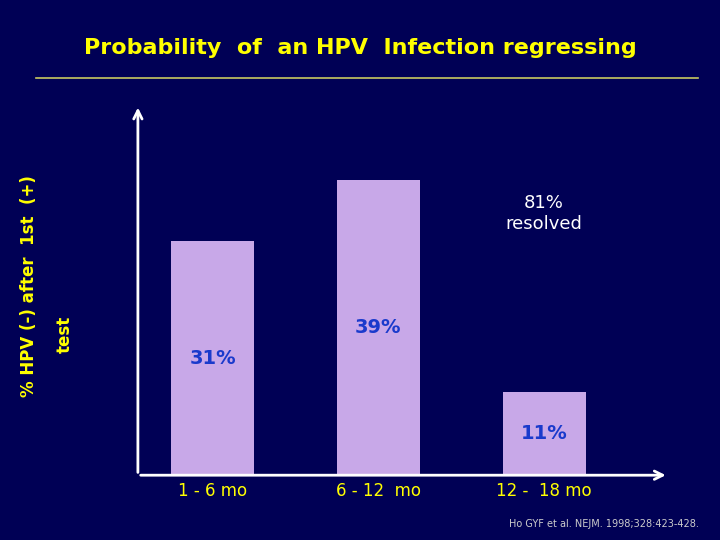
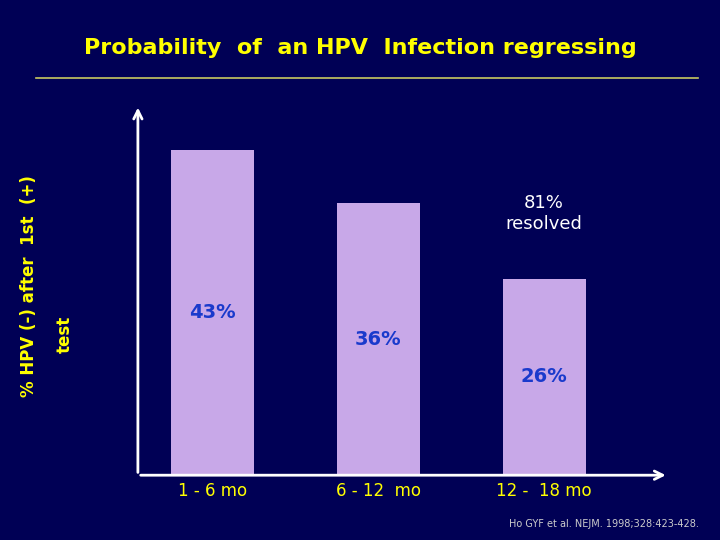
1 - 6 mo: 31% -> 43%
6 - 12 mo: 39% -> 36%
12 - 18 mo: 11% -> 26%
